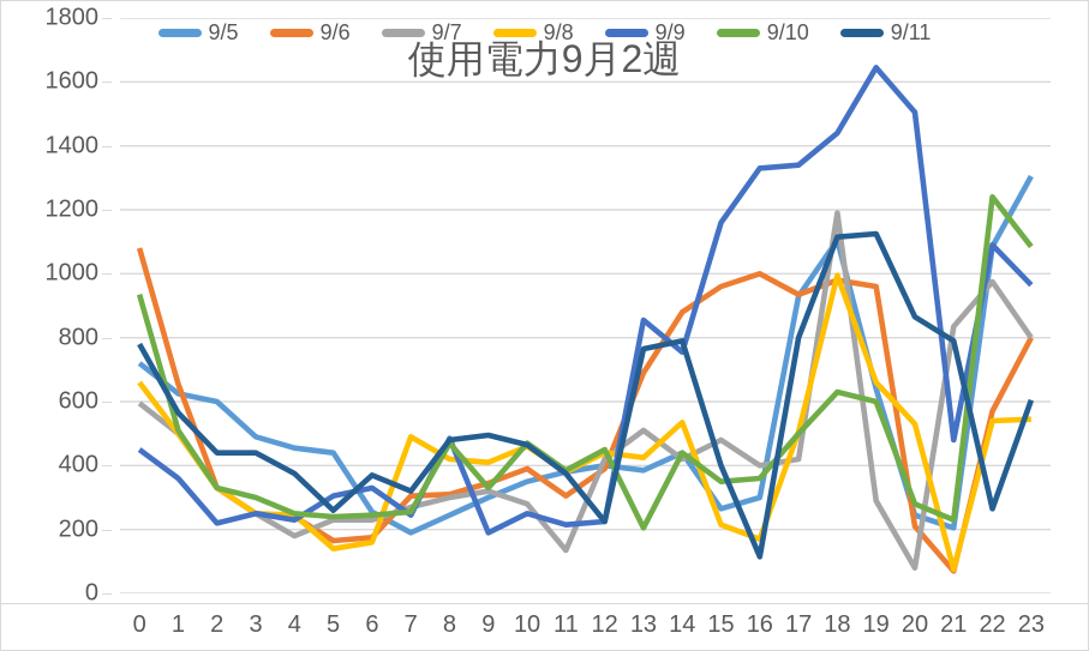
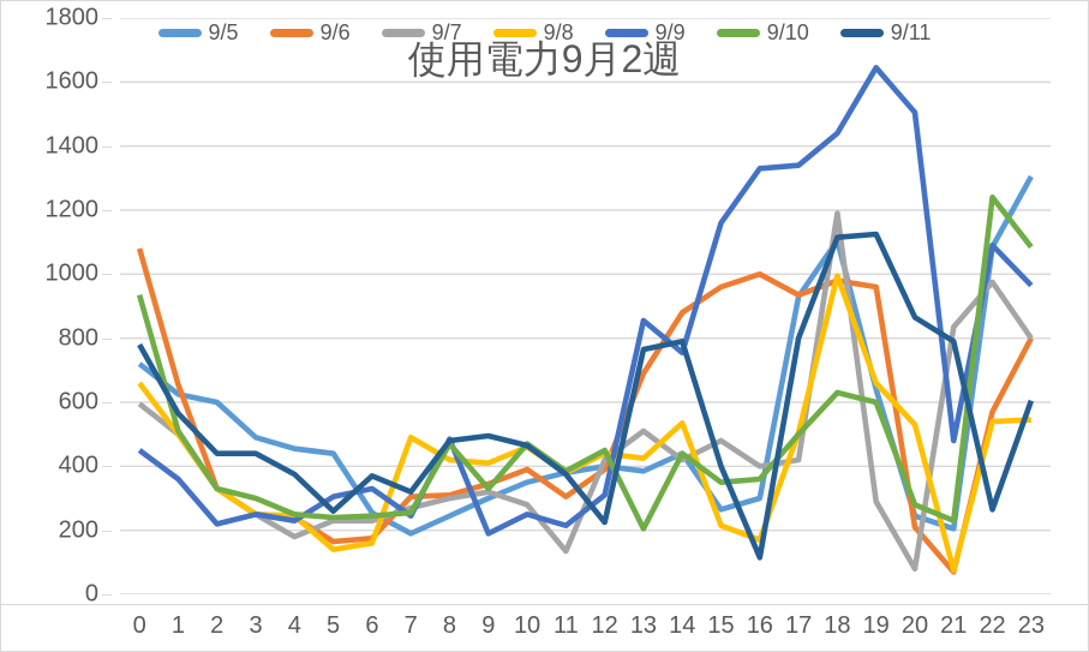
9/9/12: 220 -> 310
